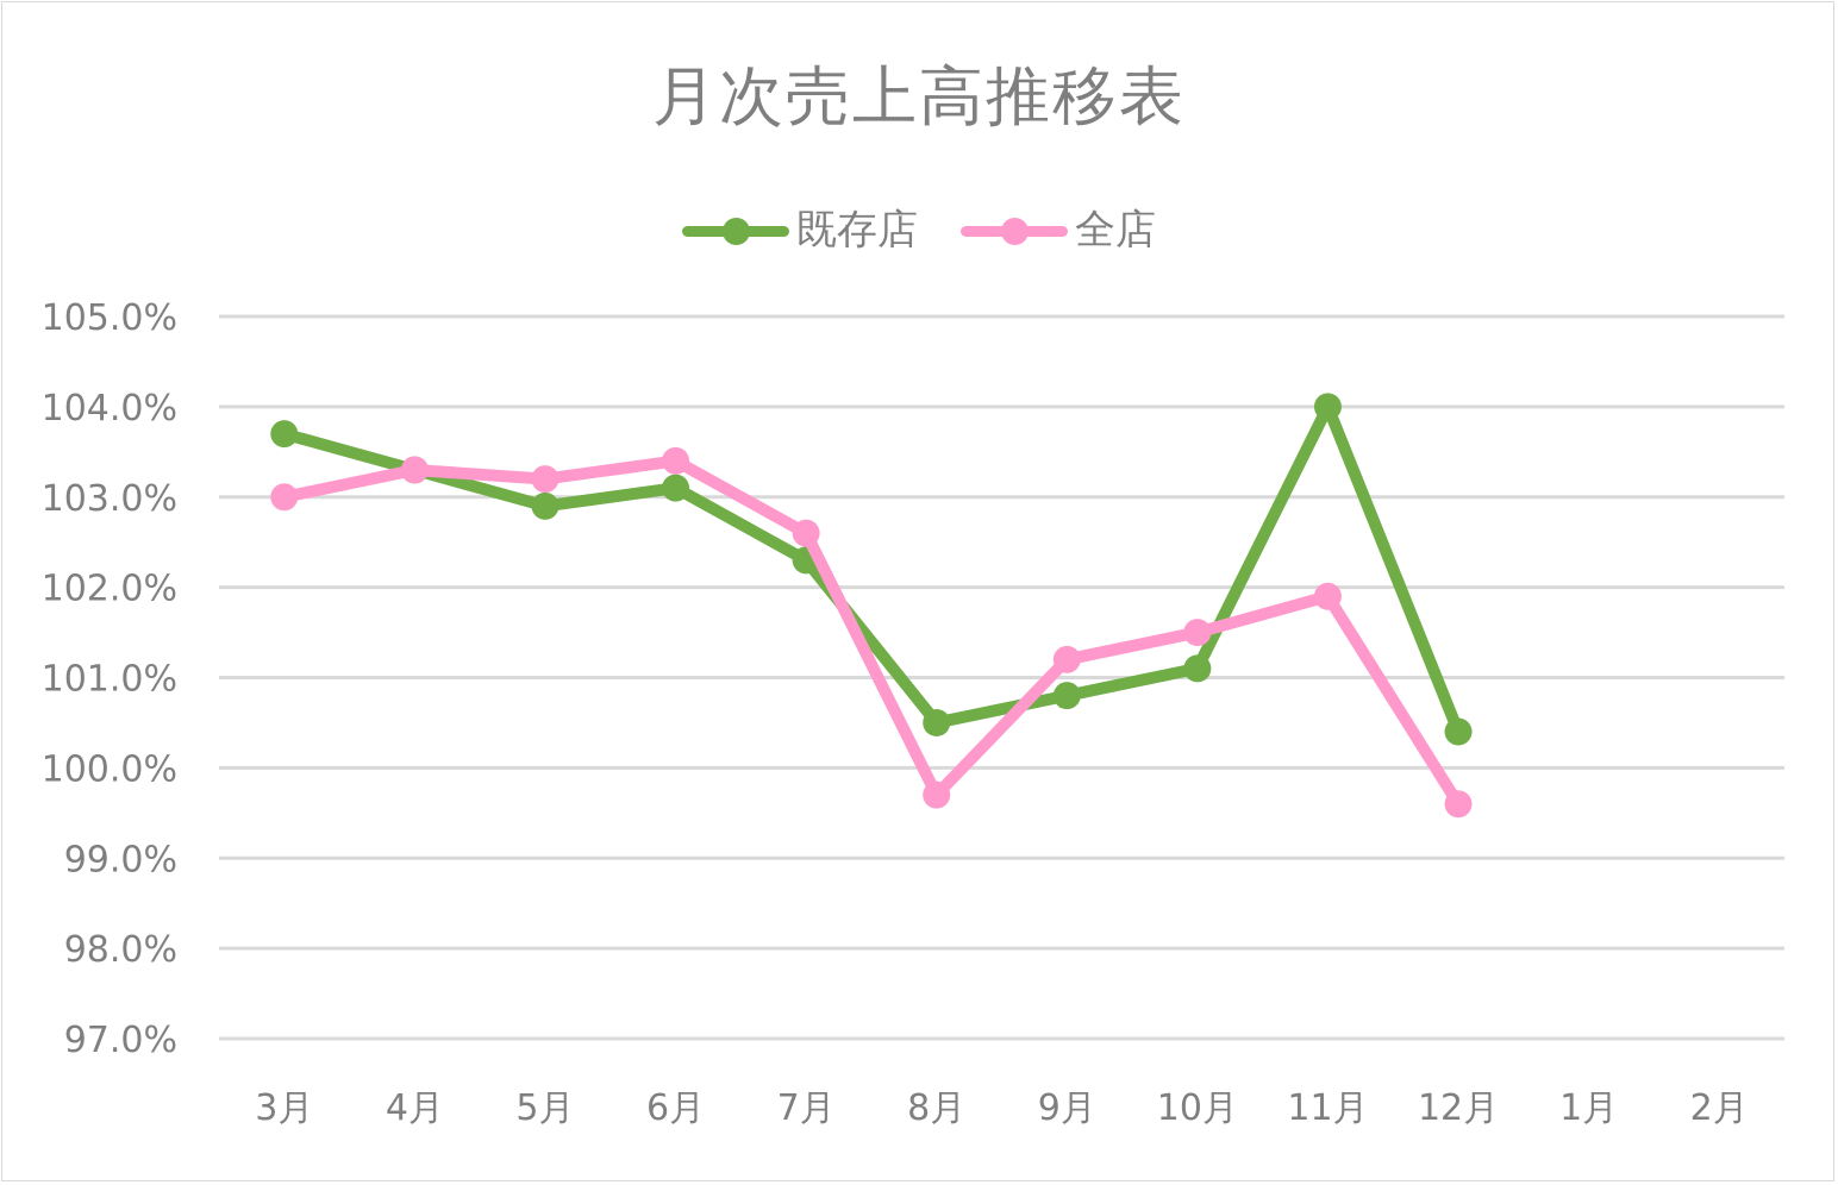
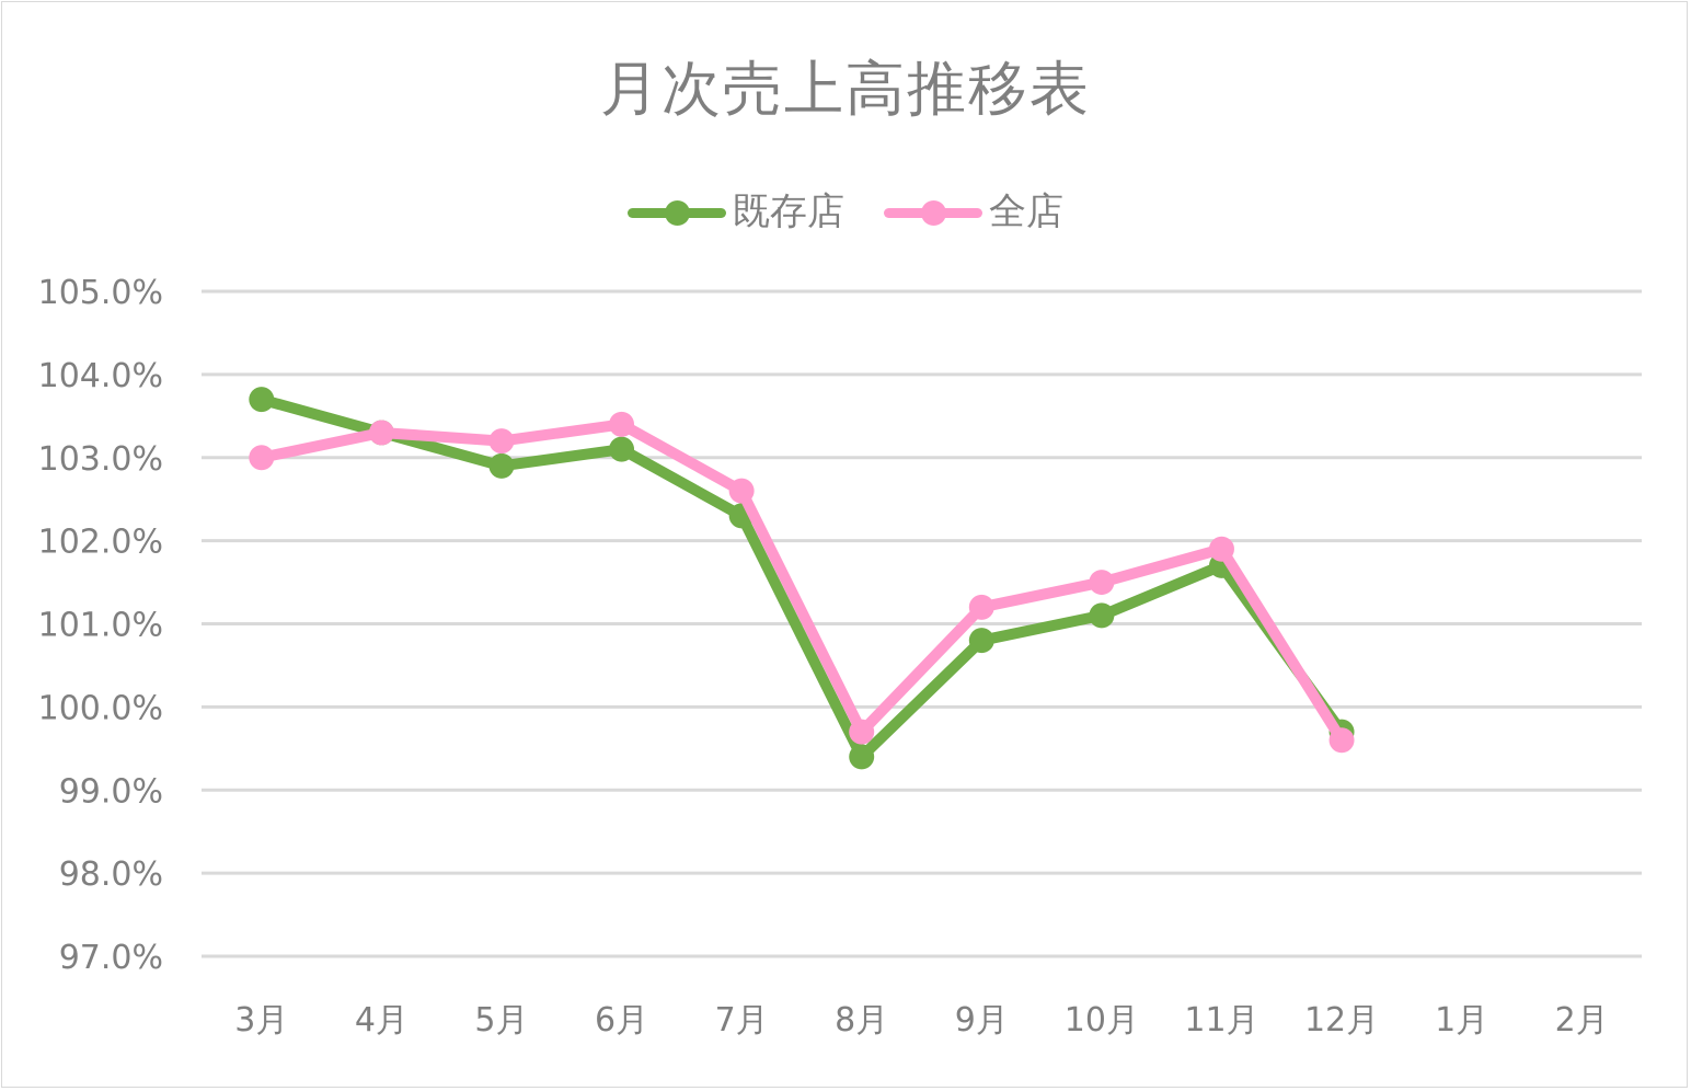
既存店/8月: 100.5% -> 99.4%
既存店/11月: 104.0% -> 101.7%
既存店/12月: 100.4% -> 99.7%
